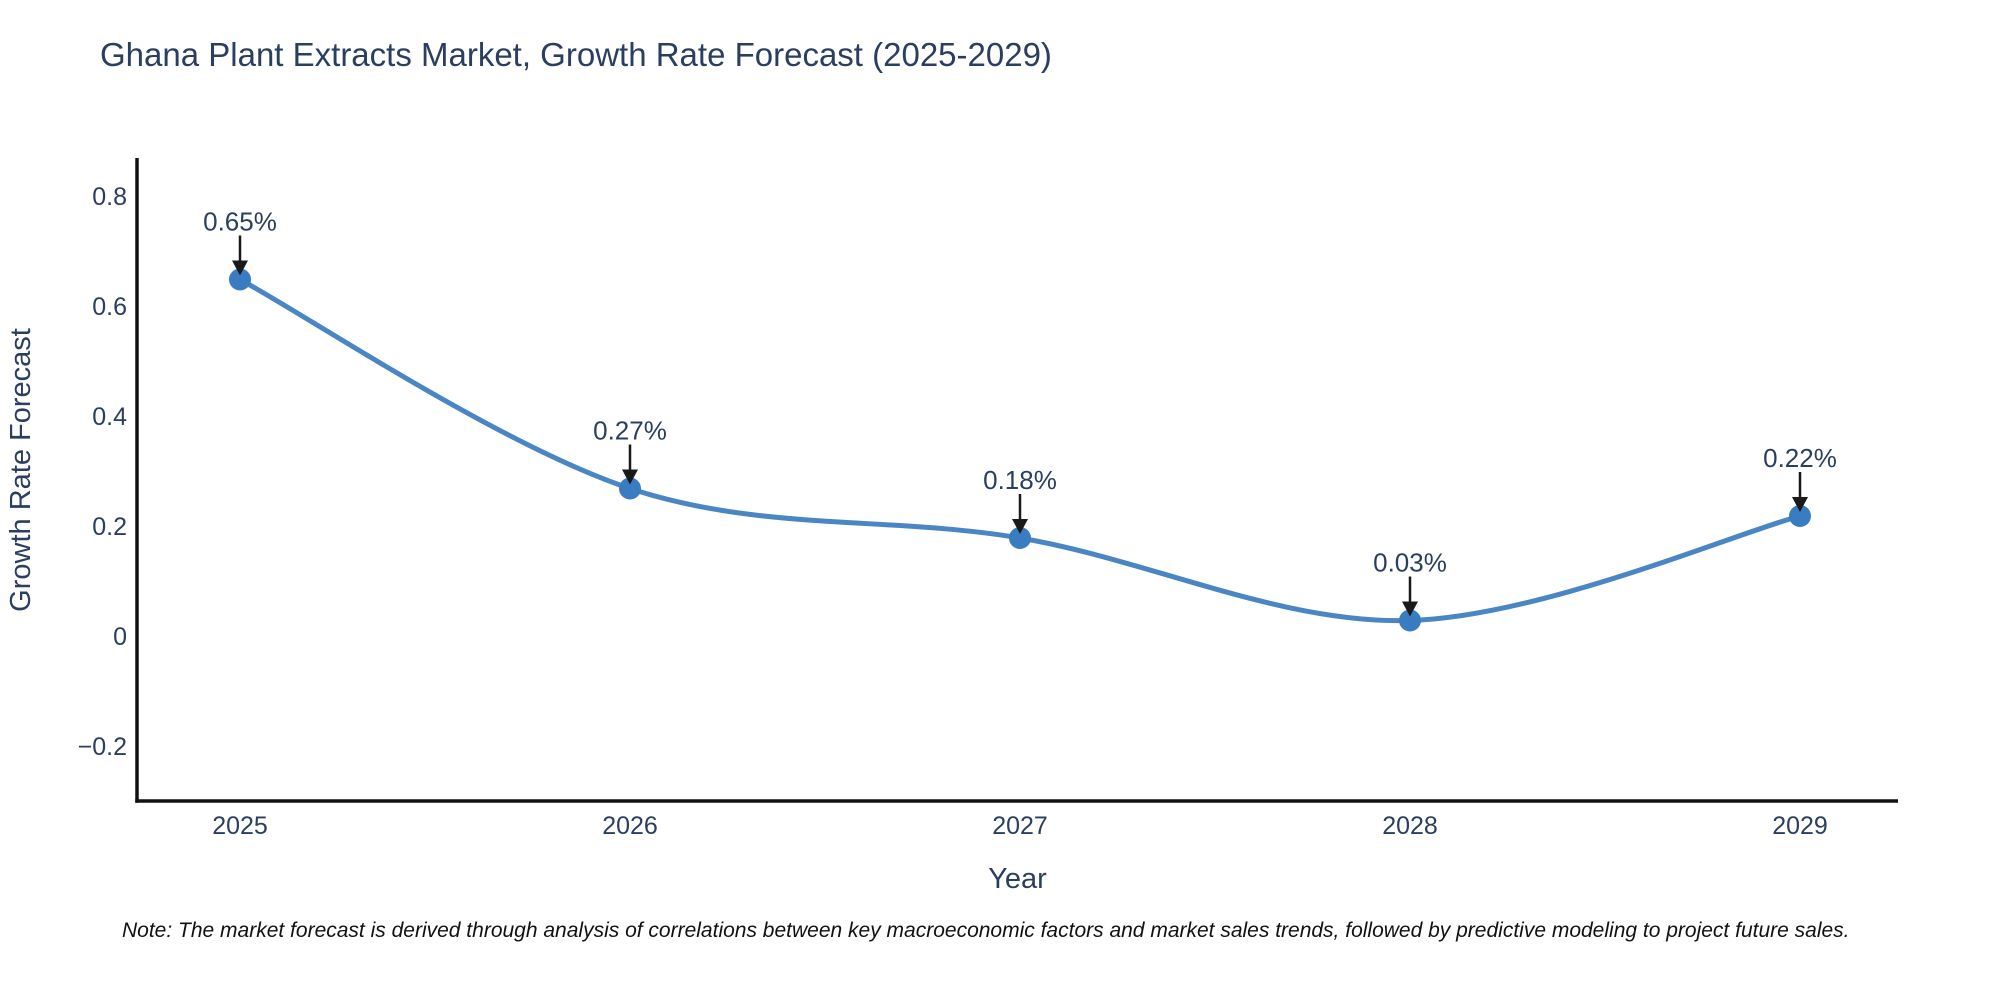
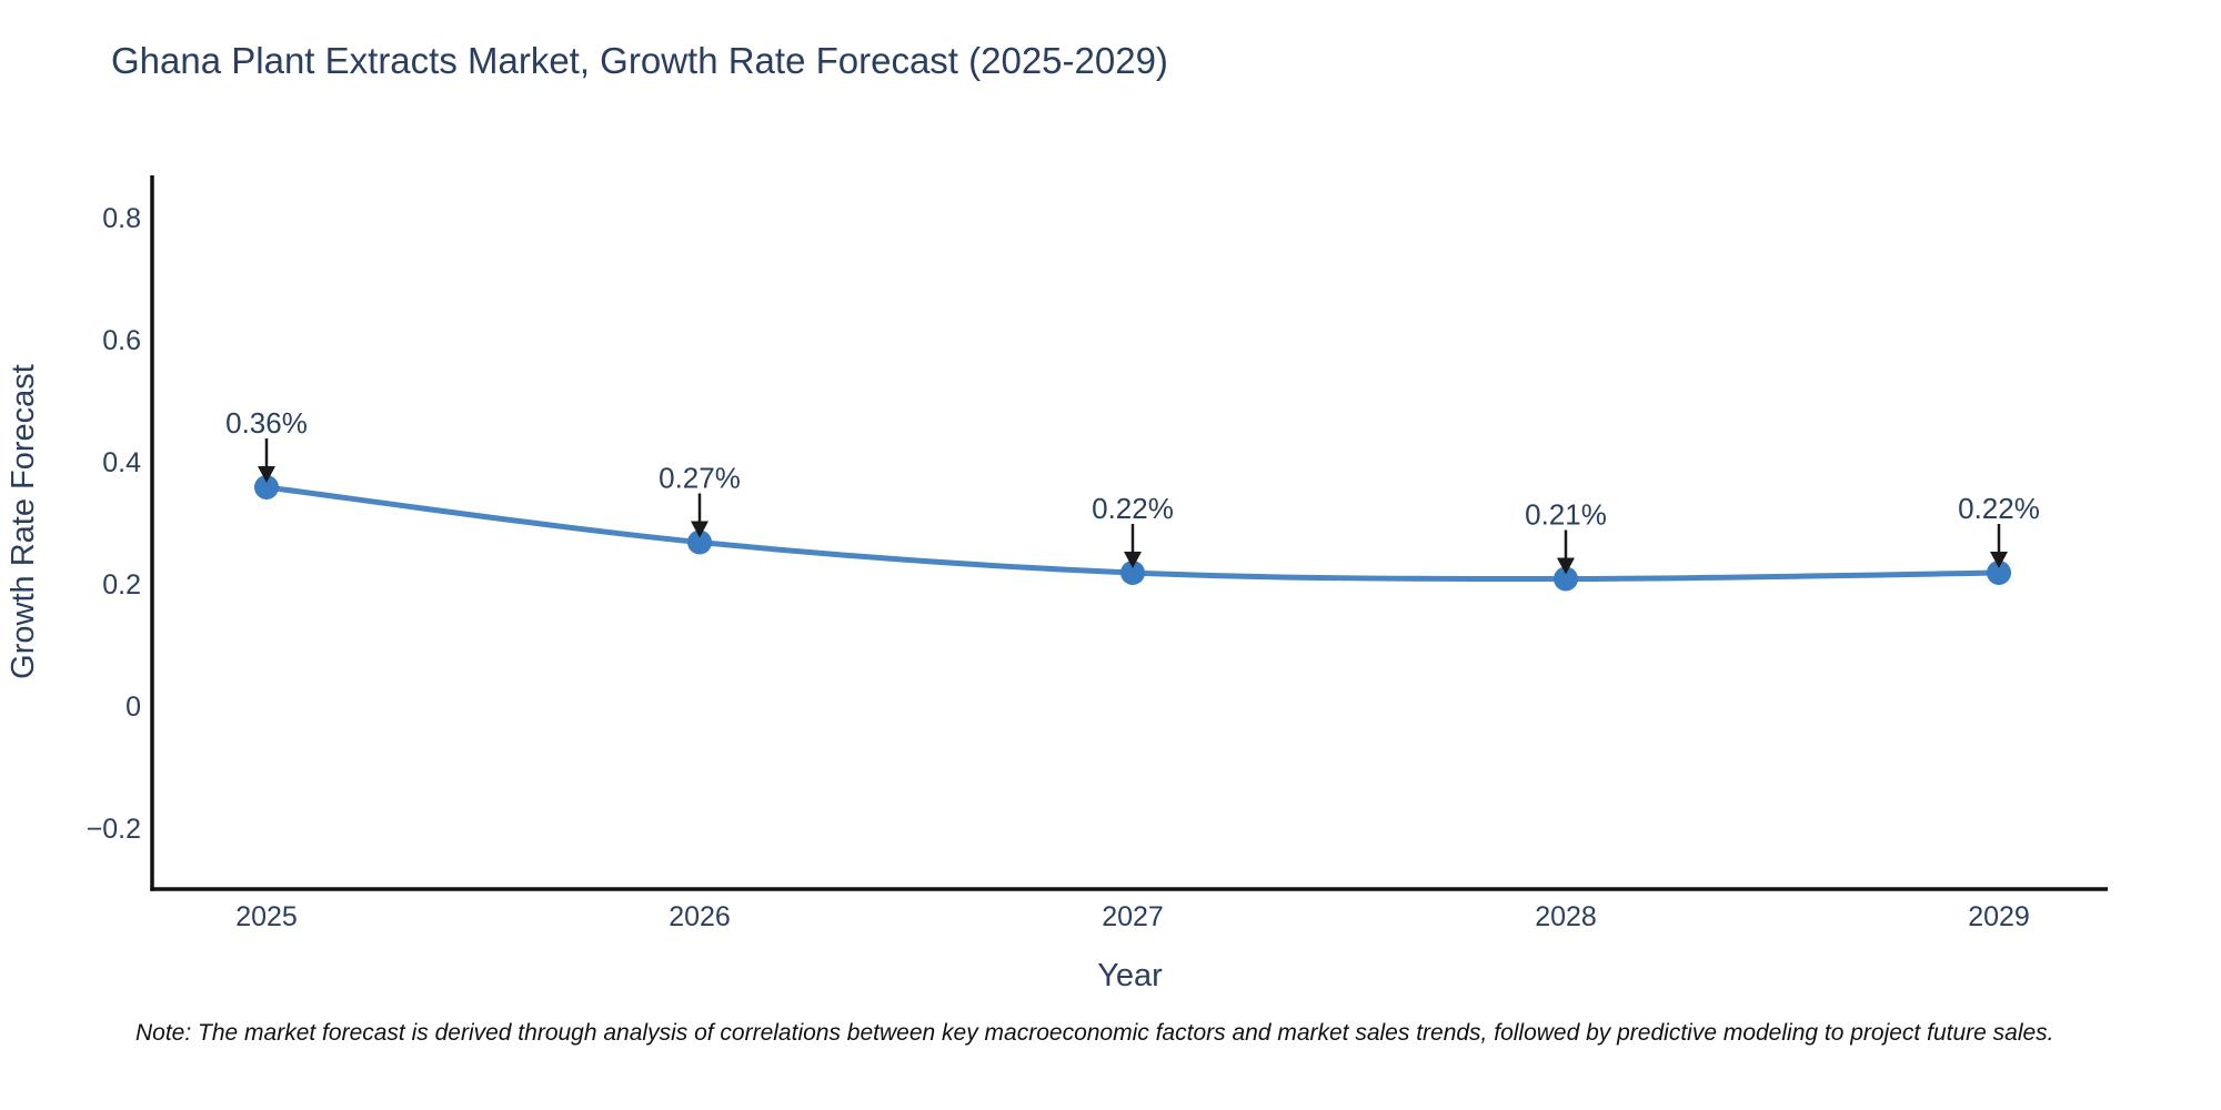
2025: 0.65% -> 0.36%
2027: 0.18% -> 0.22%
2028: 0.03% -> 0.21%
